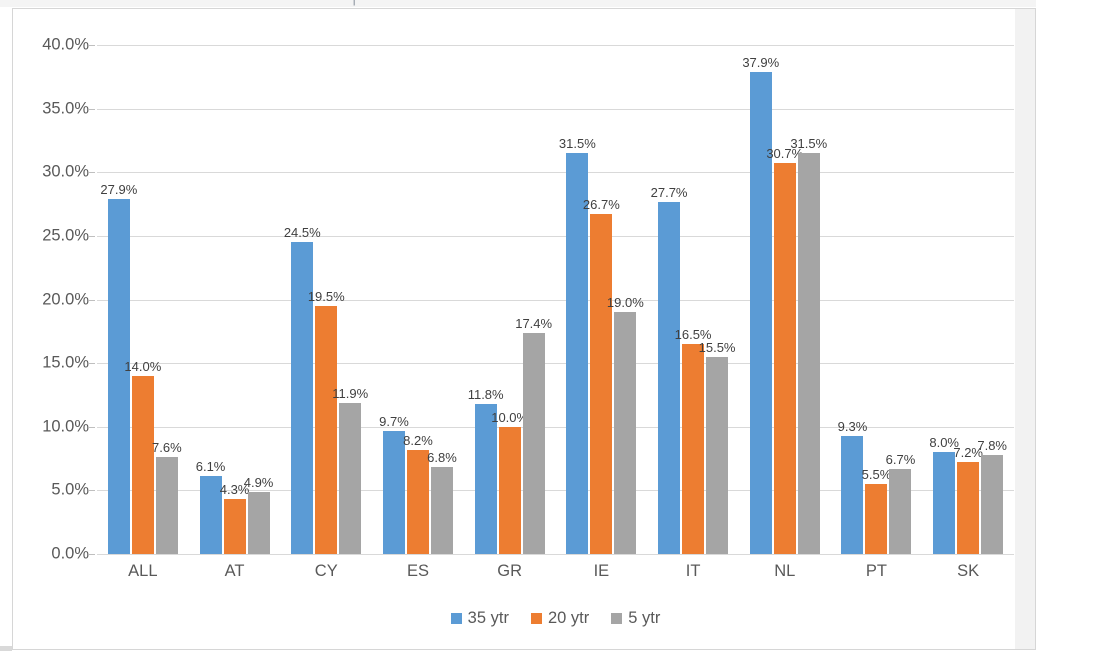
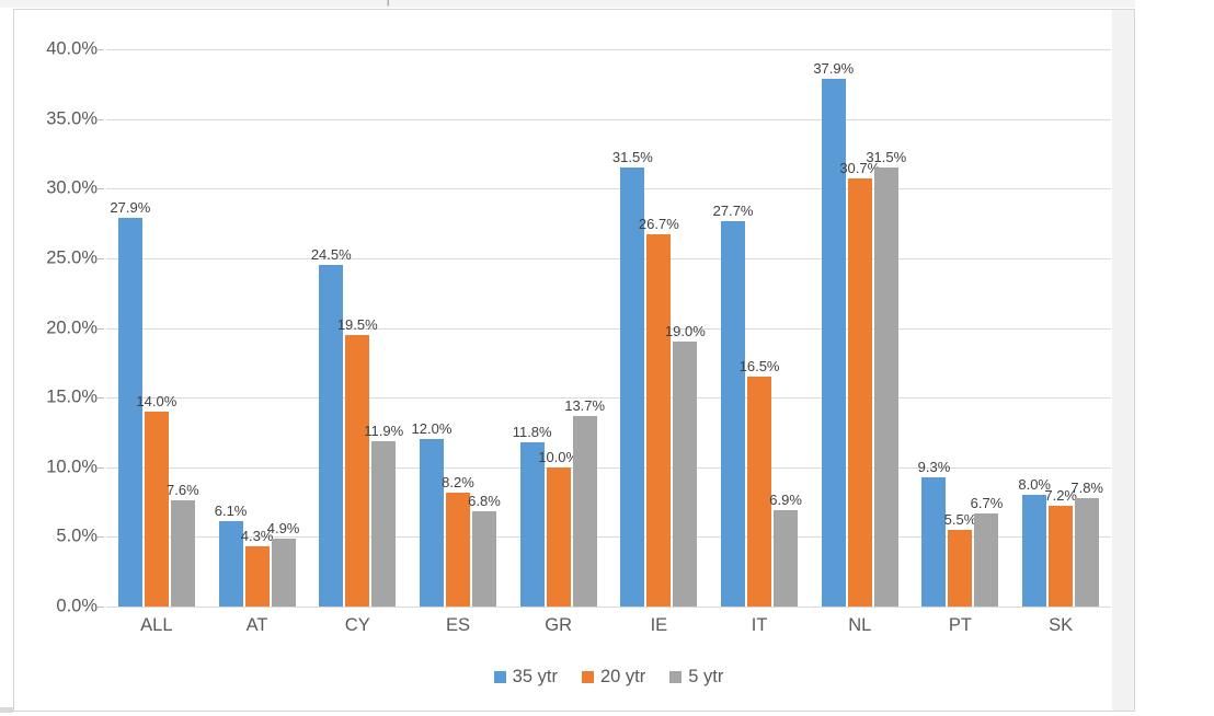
35 ytr/ES: 9.7% -> 12.0%
5 ytr/GR: 17.4% -> 13.7%
5 ytr/IT: 15.5% -> 6.9%
